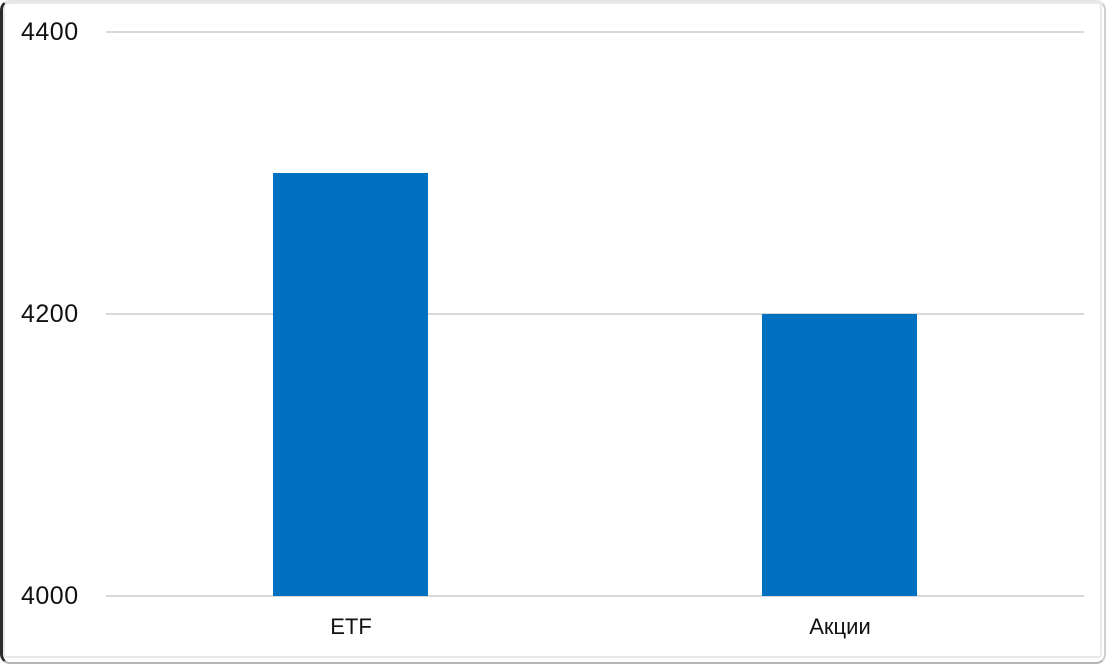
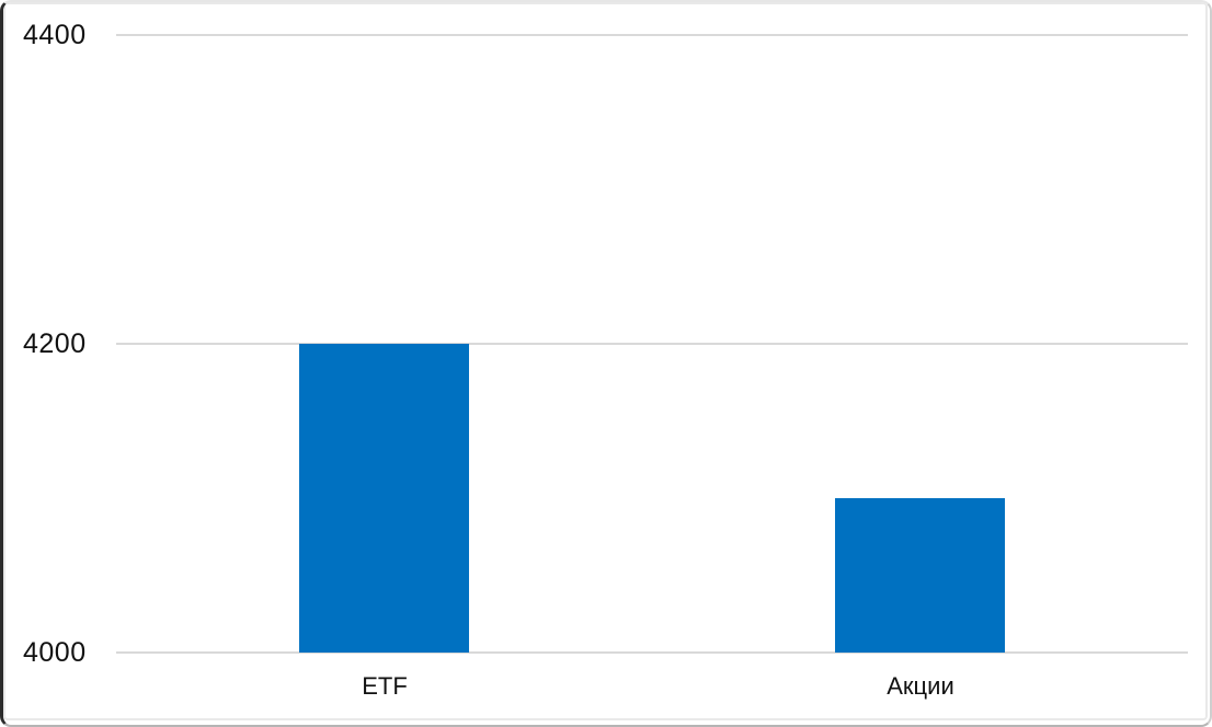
ETF: 4300 -> 4200
Акции: 4200 -> 4100
